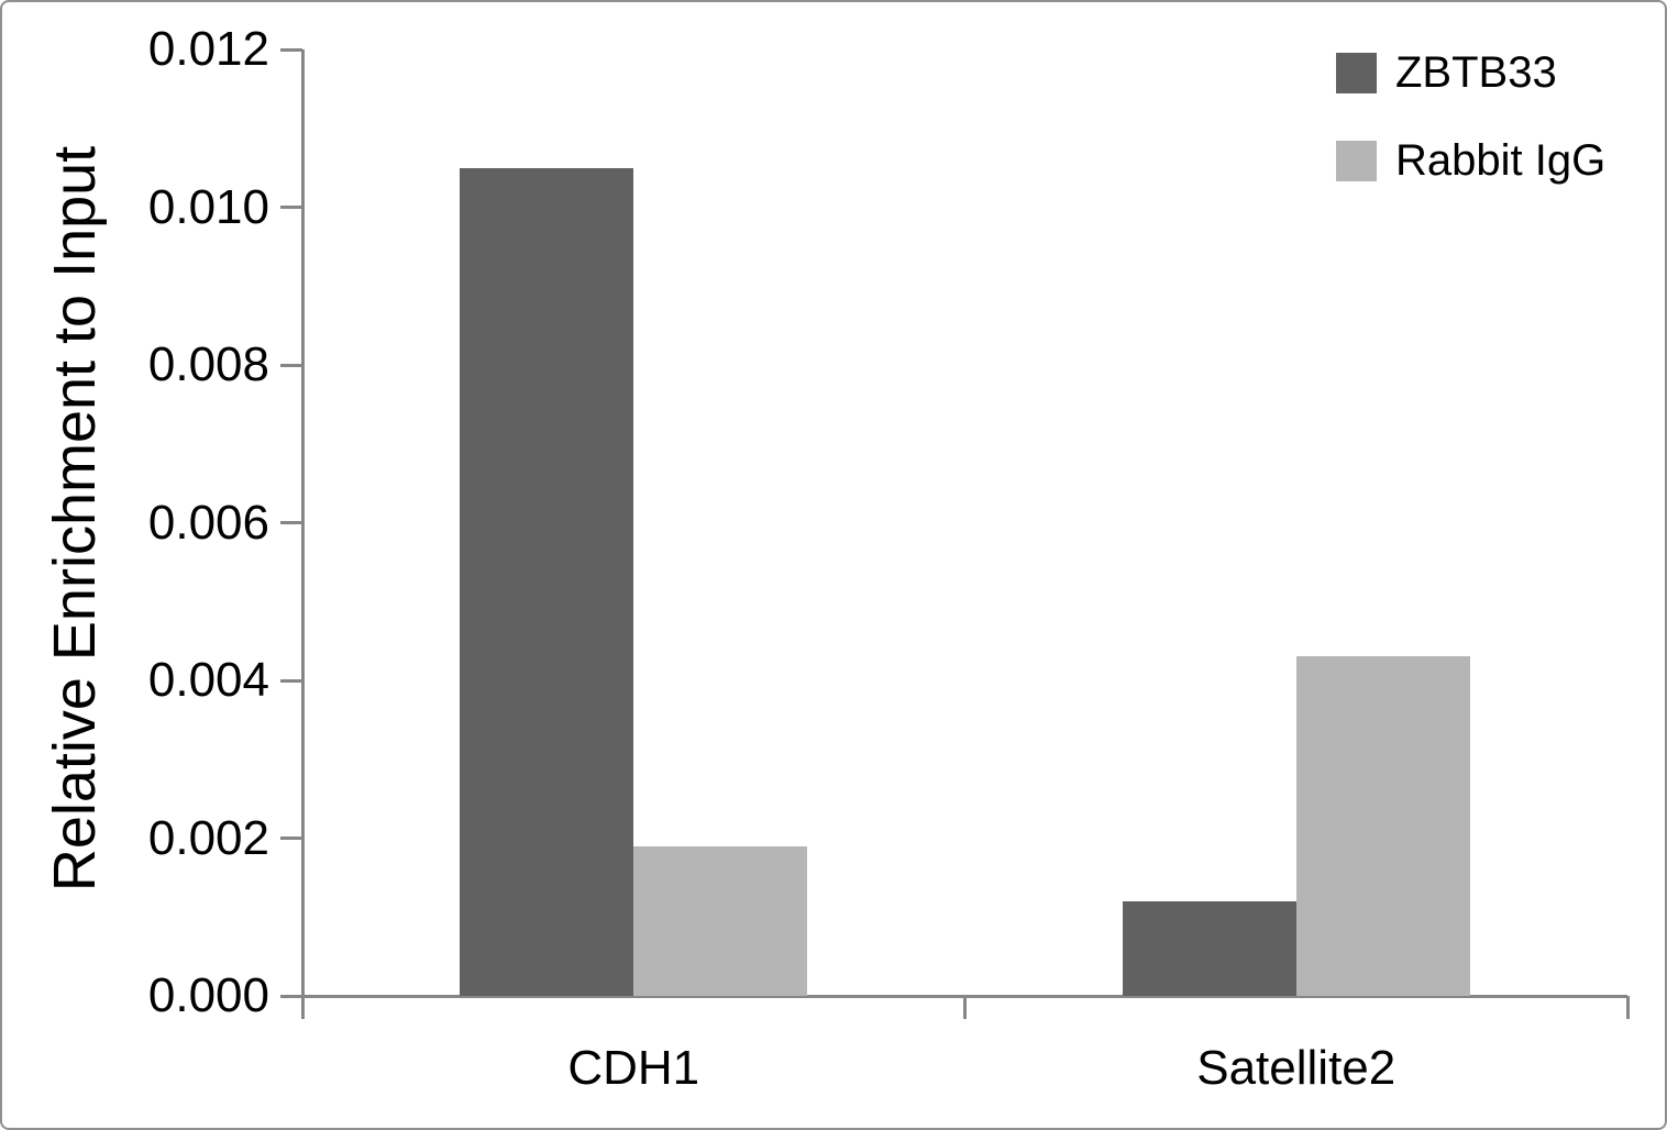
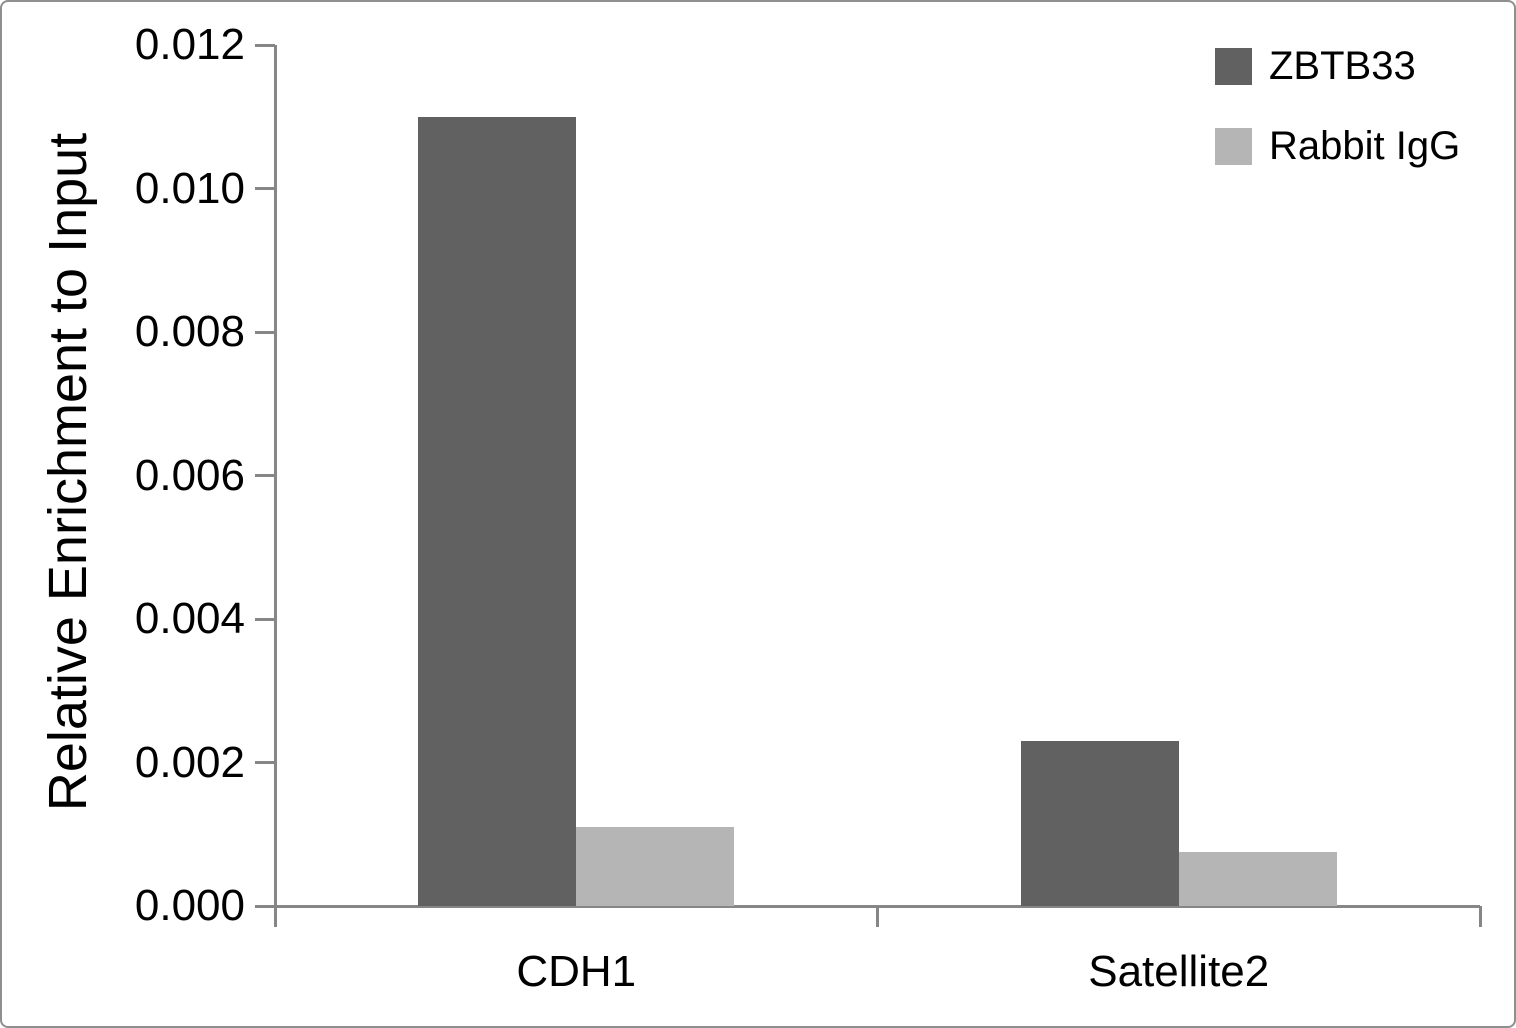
ZBTB33/CDH1: 0.0105 -> 0.0110
Rabbit IgG/CDH1: 0.0019 -> 0.0011
ZBTB33/Satellite2: 0.0012 -> 0.0023
Rabbit IgG/Satellite2: 0.0043 -> 0.0008
